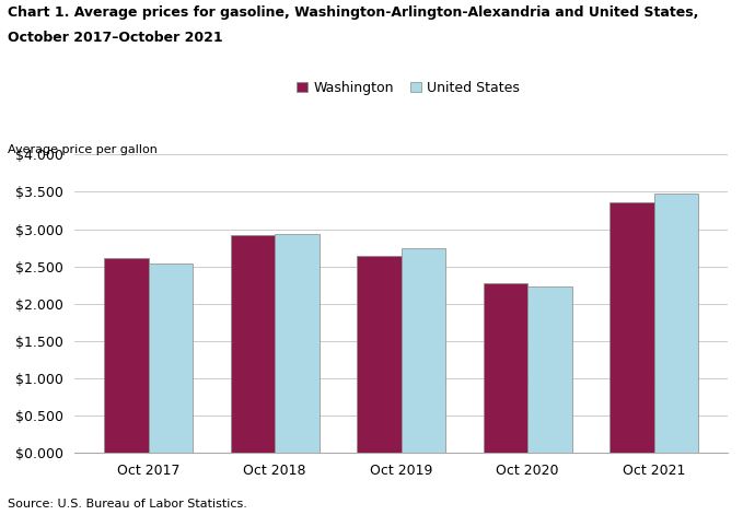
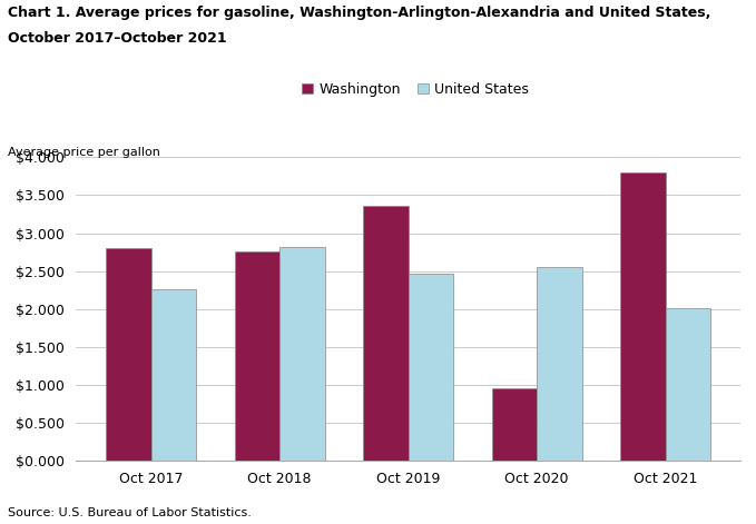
Washington/Oct 2017: $2.61 -> $2.80
United States/Oct 2017: $2.54 -> $2.26
Washington/Oct 2018: $2.92 -> $2.76
United States/Oct 2018: $2.94 -> $2.82
Washington/Oct 2019: $2.64 -> $3.36
United States/Oct 2019: $2.75 -> $2.46
Washington/Oct 2020: $2.27 -> $0.96
United States/Oct 2020: $2.23 -> $2.56
Washington/Oct 2021: $3.36 -> $3.80
United States/Oct 2021: $3.48 -> $2.02
